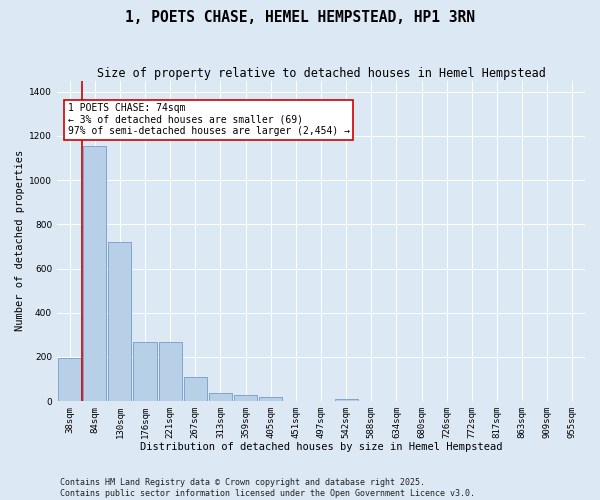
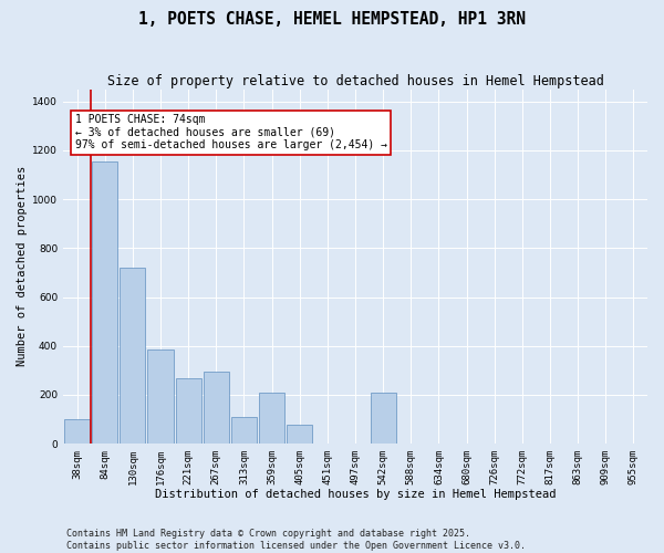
38sqm: 195 -> 100
176sqm: 270 -> 385
267sqm: 110 -> 295
313sqm: 35 -> 110
359sqm: 30 -> 210
405sqm: 18 -> 80
542sqm: 12 -> 210
